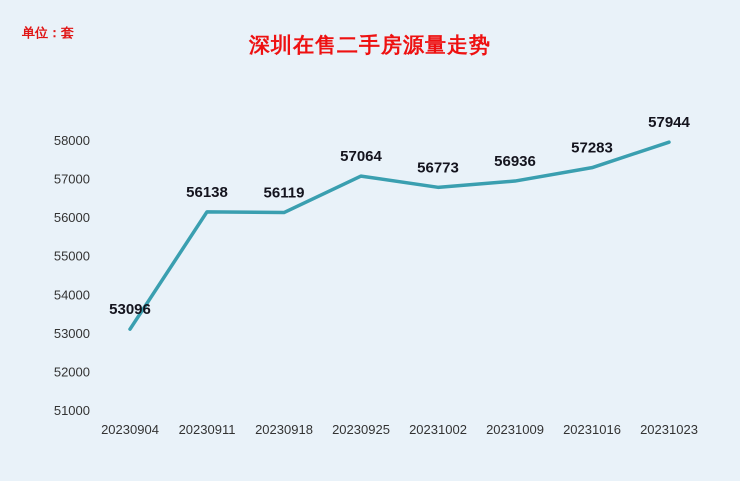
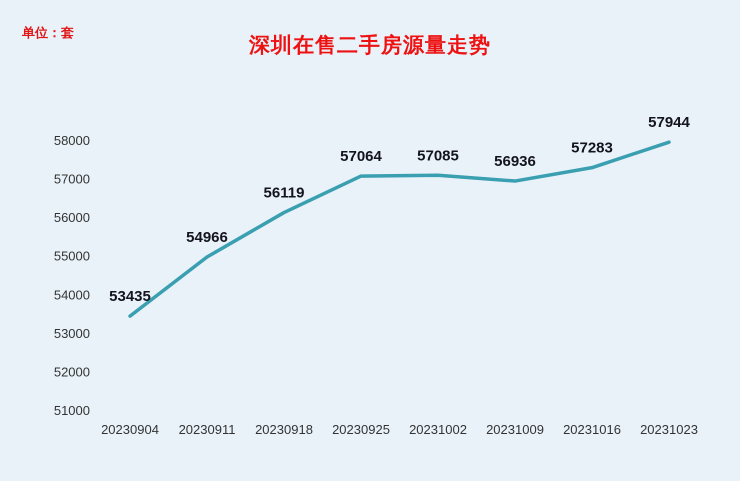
20230904: 53096 -> 53435
20230911: 56138 -> 54966
20231002: 56773 -> 57085
